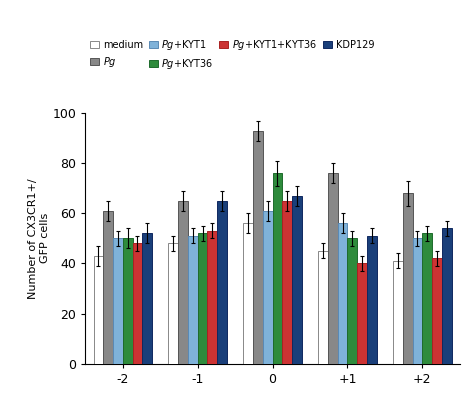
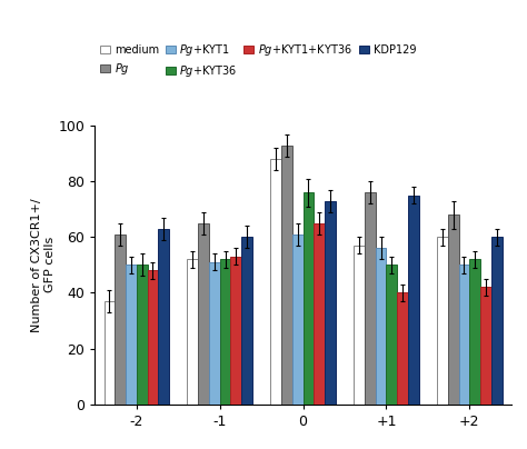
medium/-2: 43 -> 37
KDP129/-2: 52 -> 63
medium/-1: 48 -> 52
KDP129/-1: 65 -> 60
medium/0: 56 -> 88
KDP129/0: 67 -> 73
medium/+1: 45 -> 57
KDP129/+1: 51 -> 75
medium/+2: 41 -> 60
KDP129/+2: 54 -> 60
